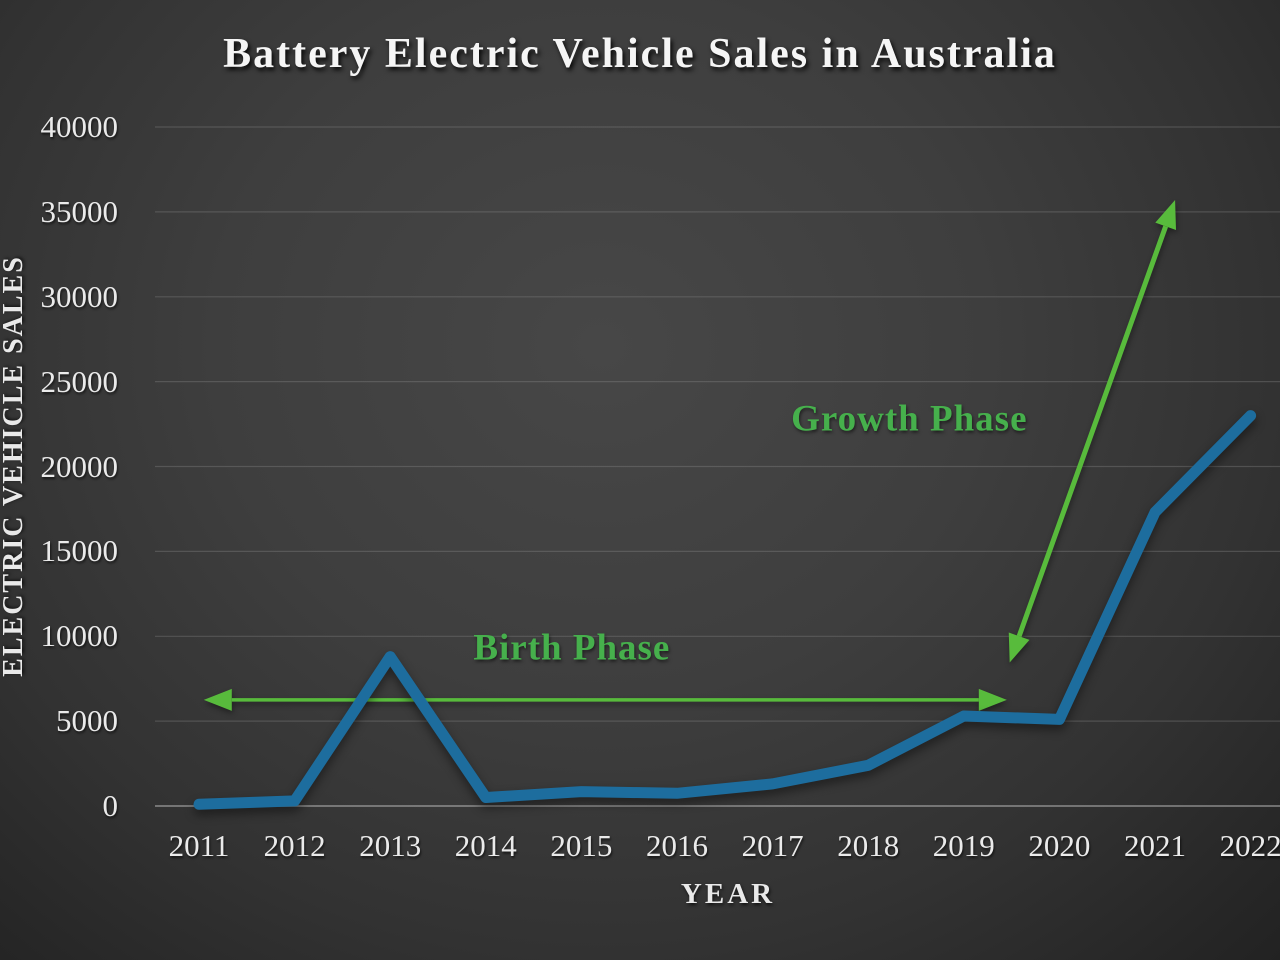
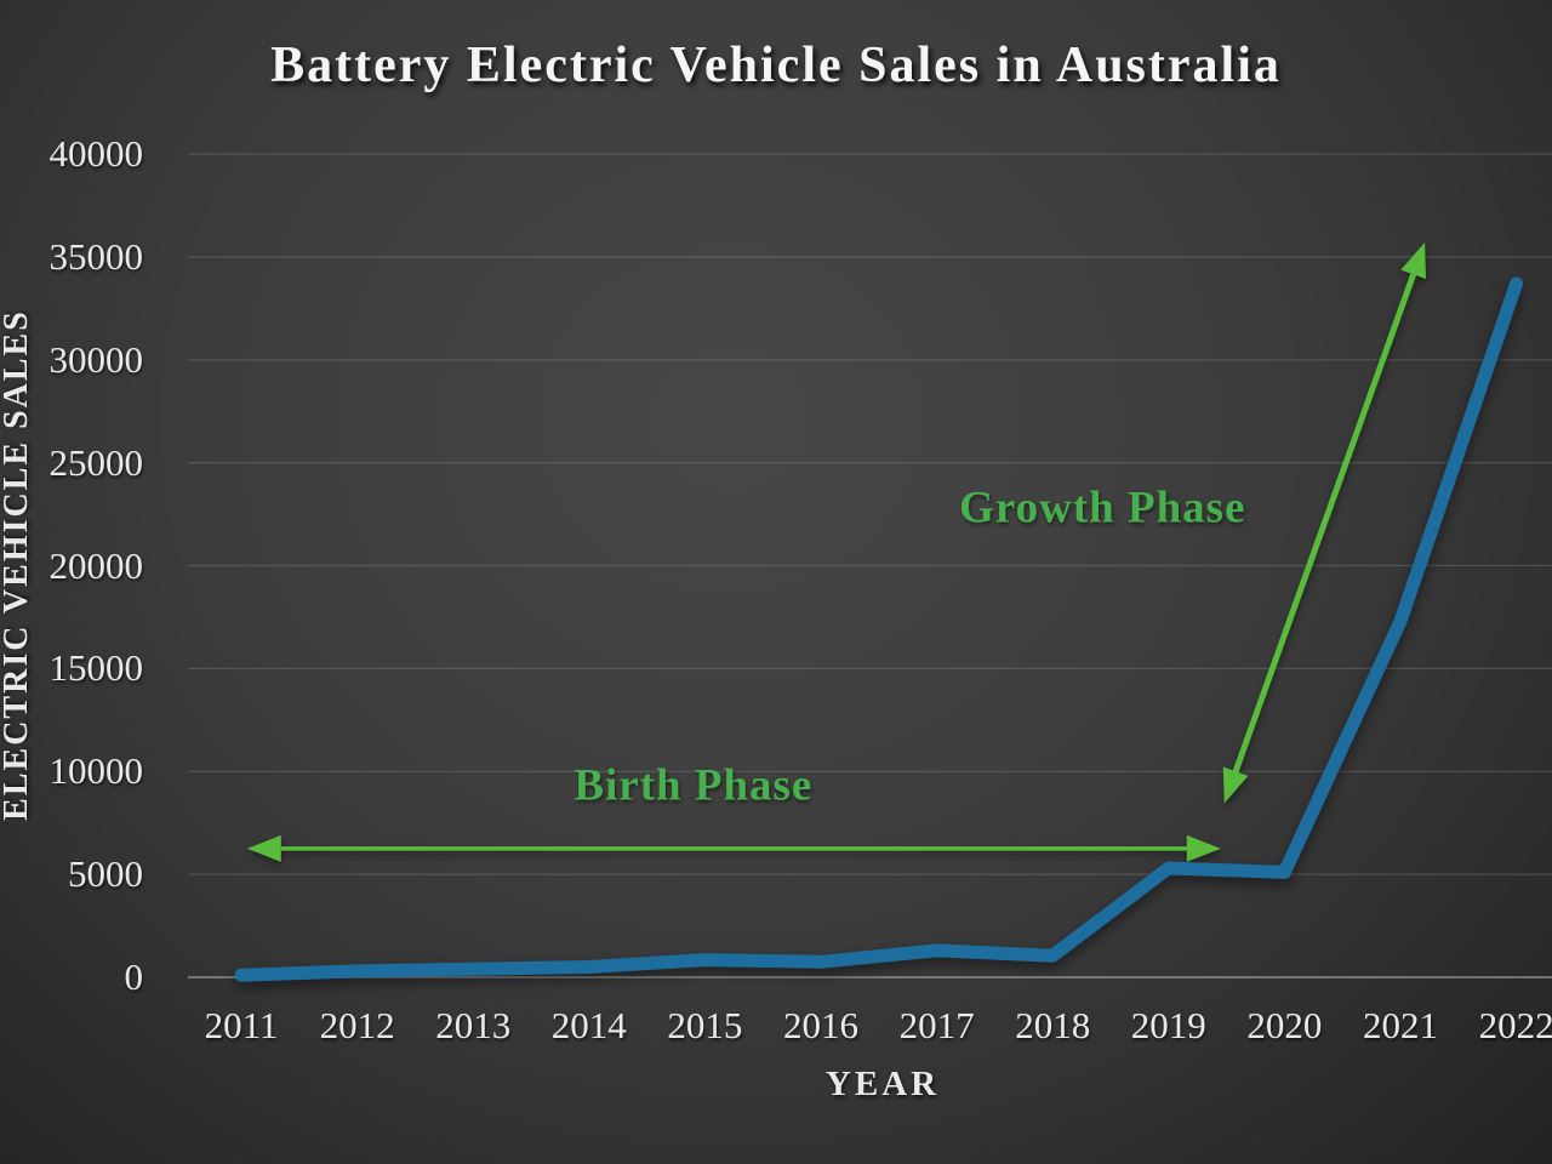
2013: 8800 -> 400
2018: 2400 -> 1000
2022: 23000 -> 33700
